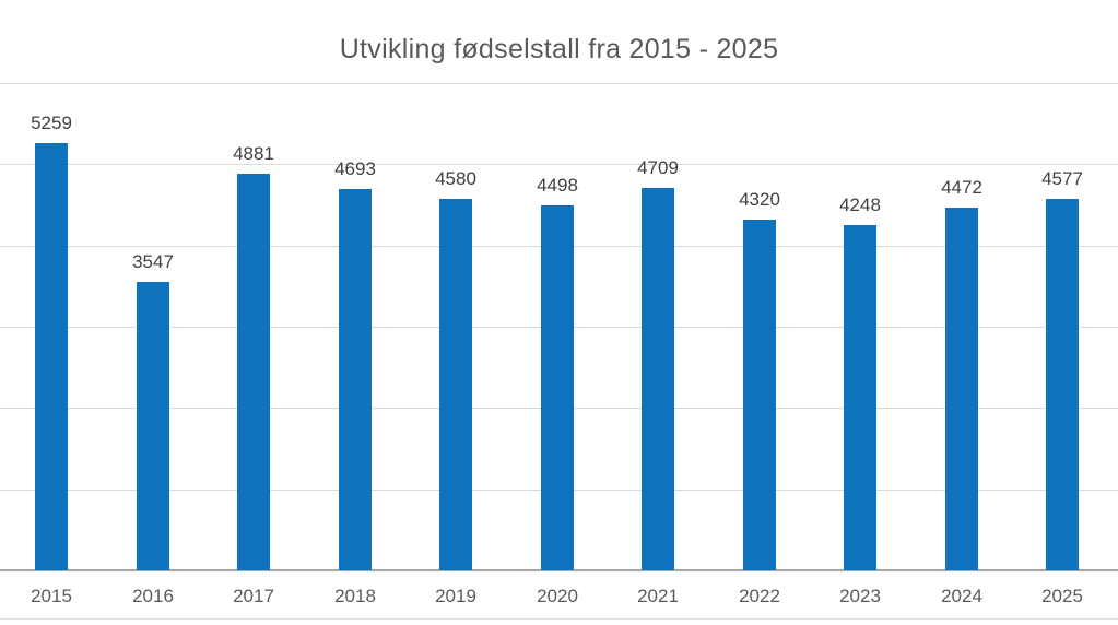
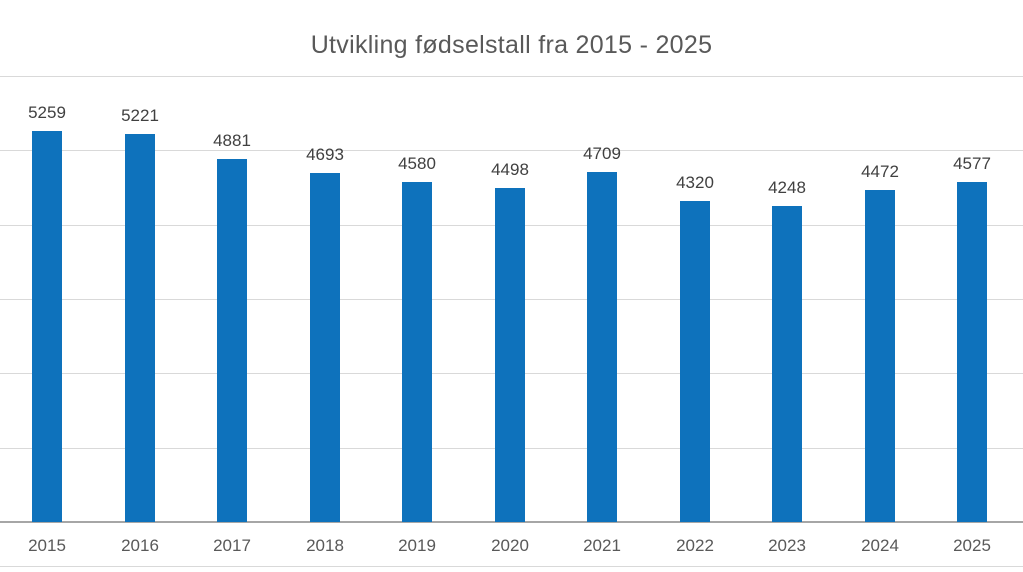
2016: 3547 -> 5221
